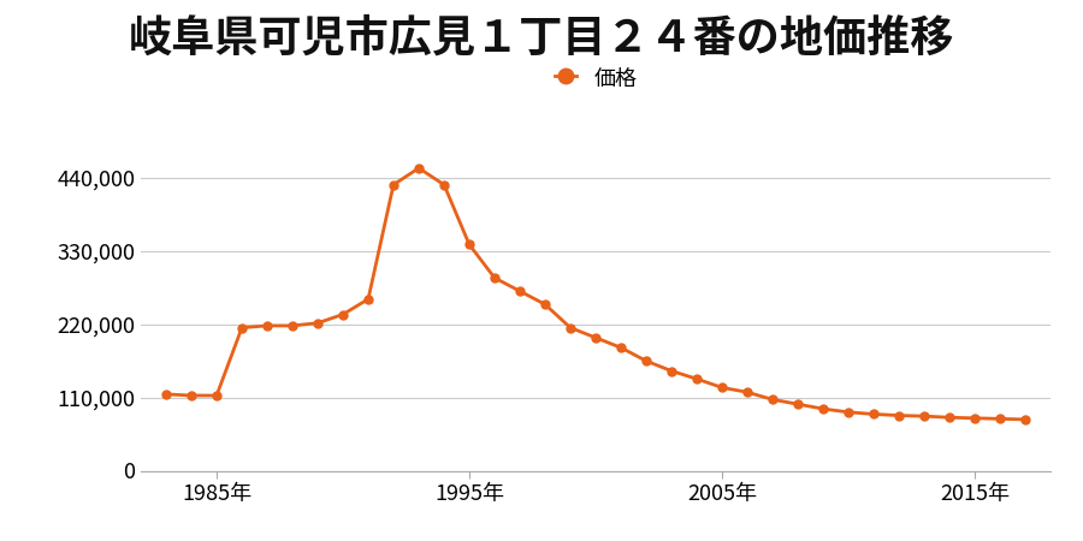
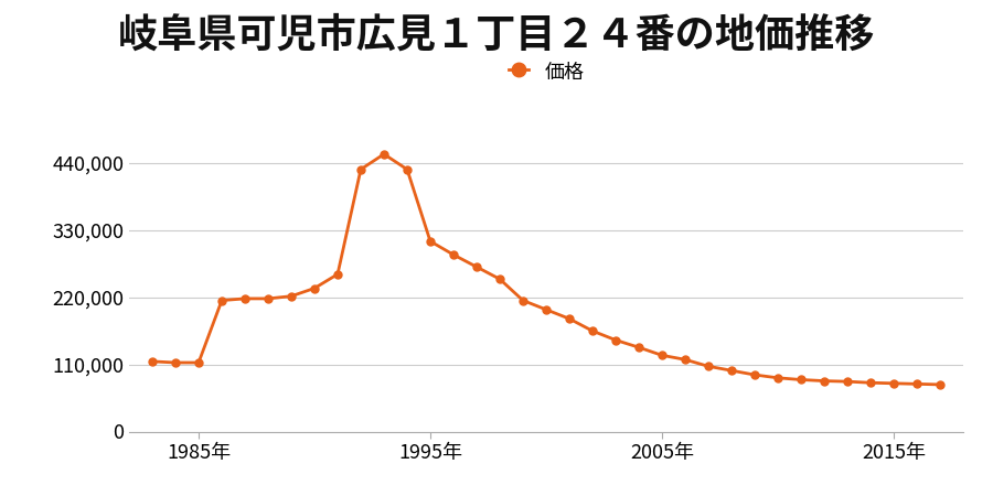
1995年: 340,000 -> 312,000
